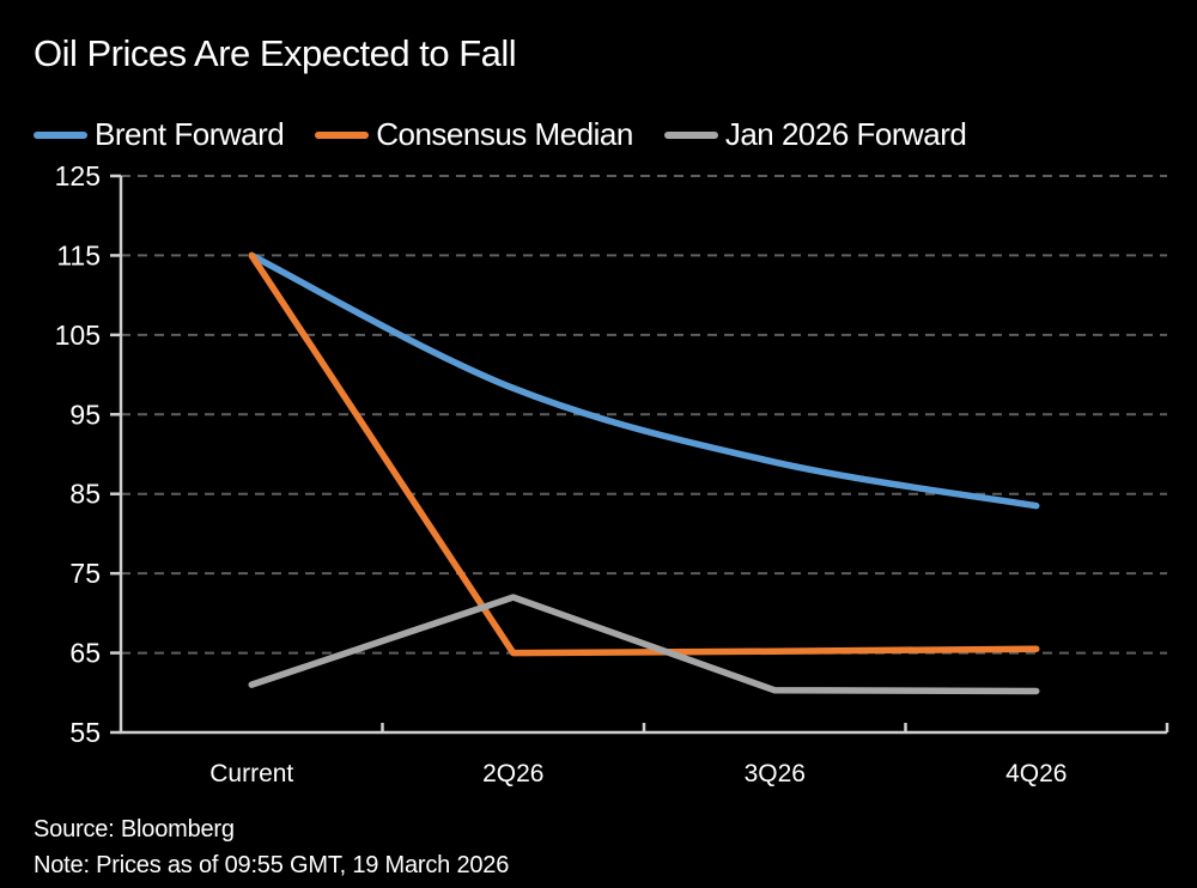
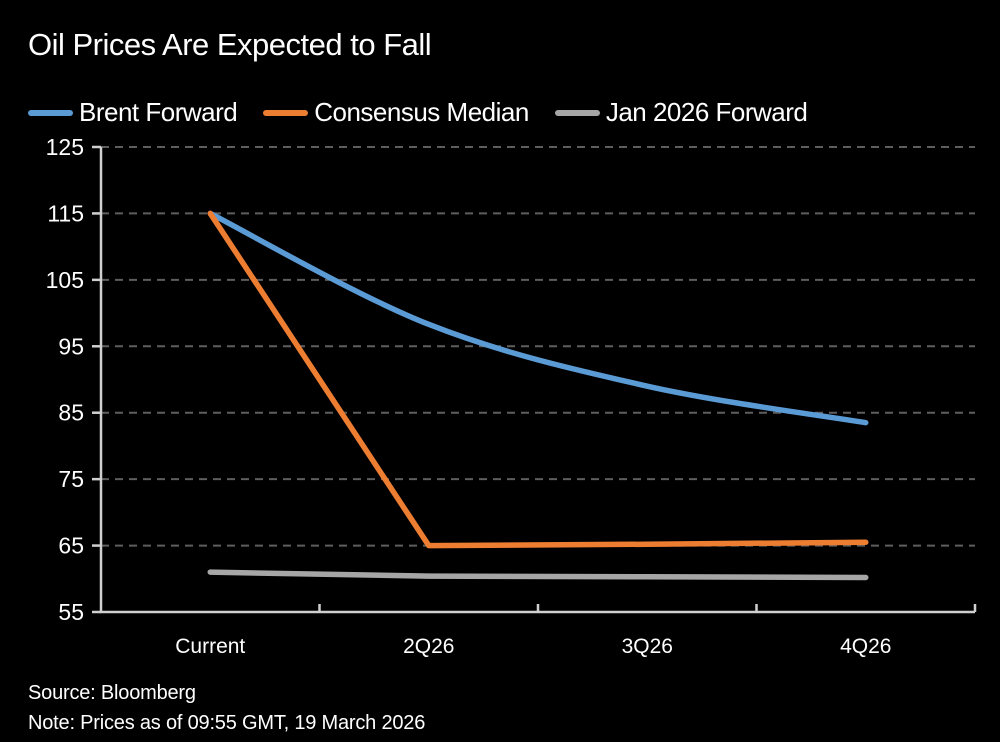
Jan 2026 Forward/2Q26: 72 -> 60
